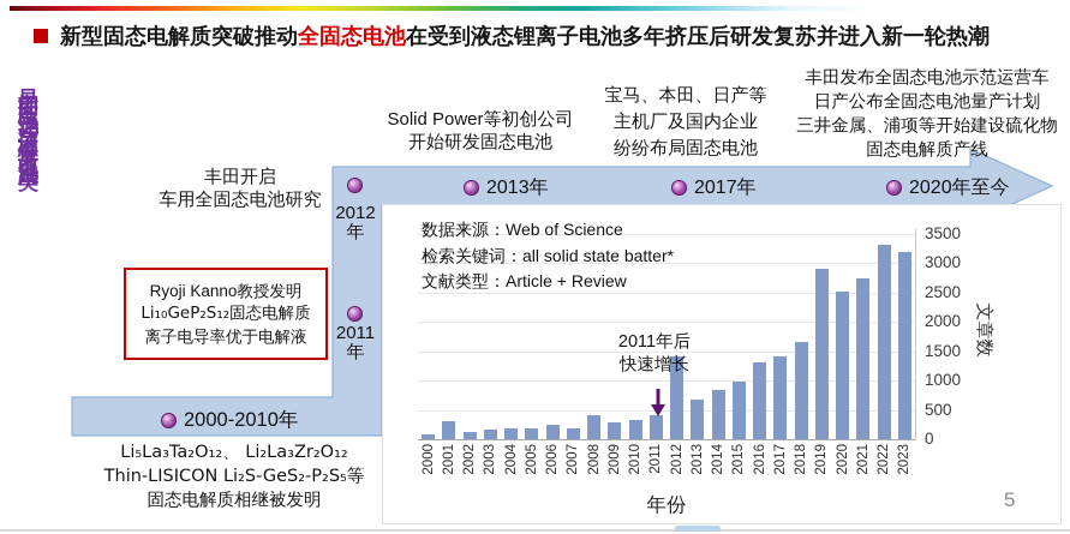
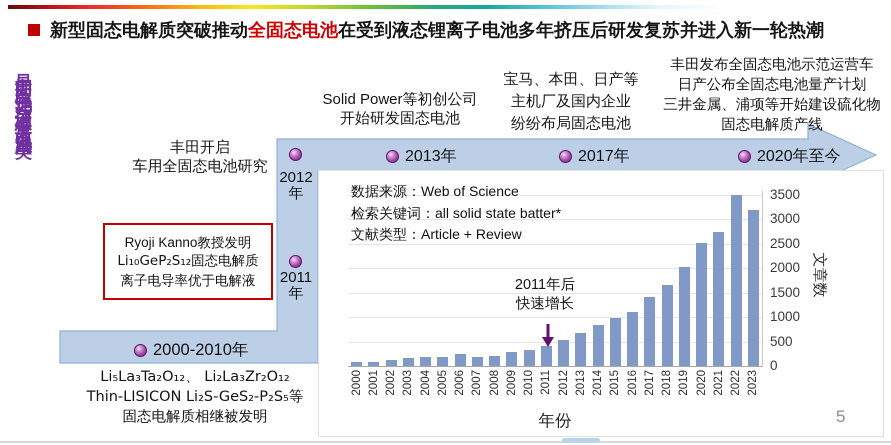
2001: 300 -> 100
2008: 400 -> 200
2012: 1400 -> 500
2016: 1300 -> 1100
2019: 2900 -> 2000
2022: 3300 -> 3500
